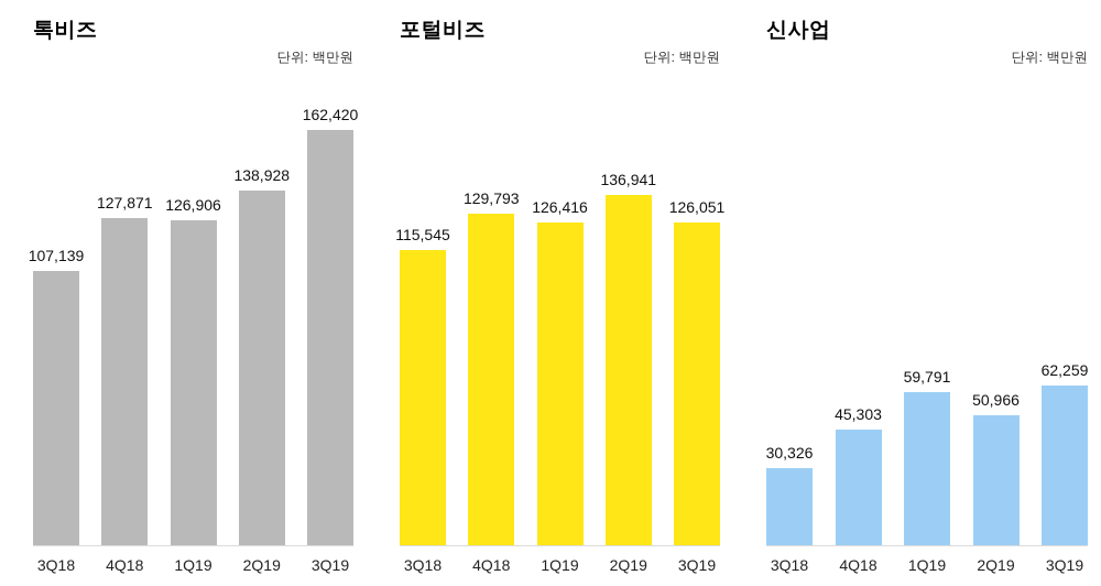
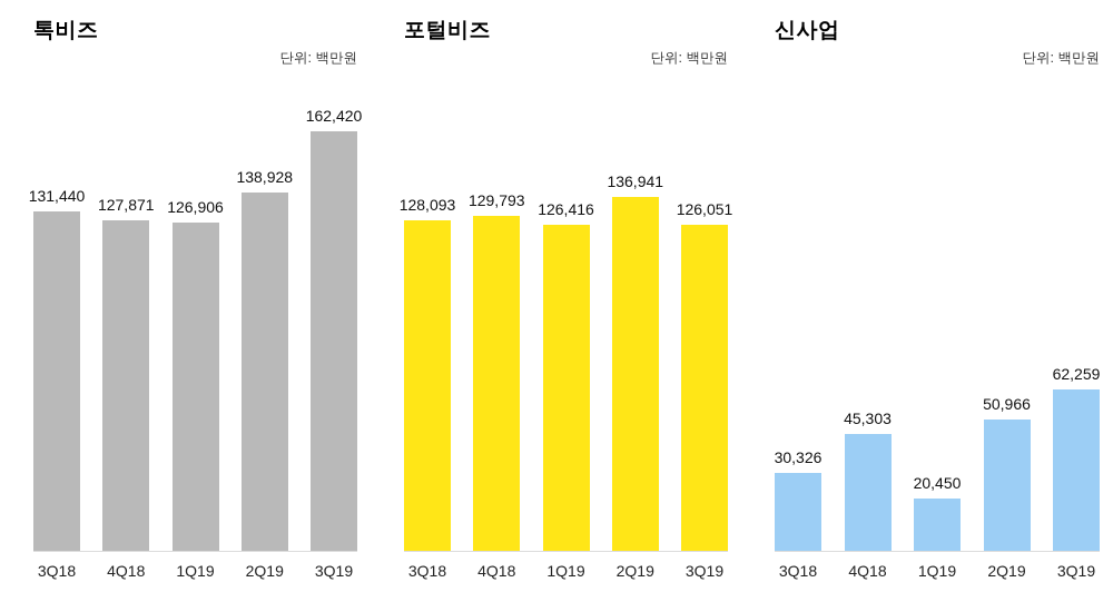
톡비즈/3Q18: 107,139 -> 131,440
포털비즈/3Q18: 115,545 -> 128,093
신사업/1Q19: 59,791 -> 20,450
